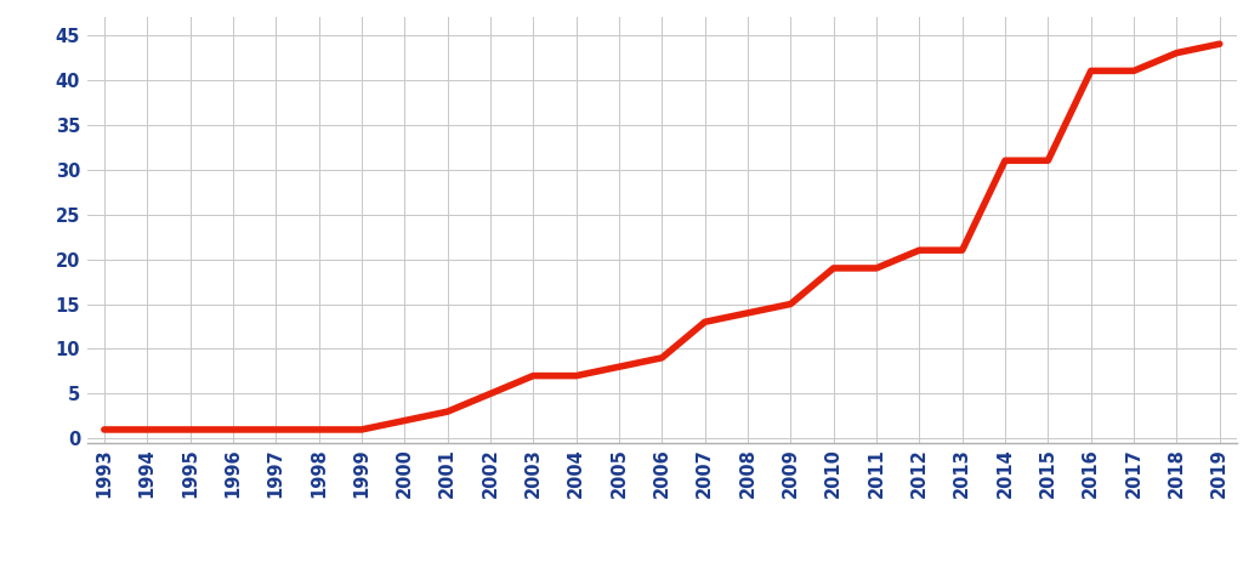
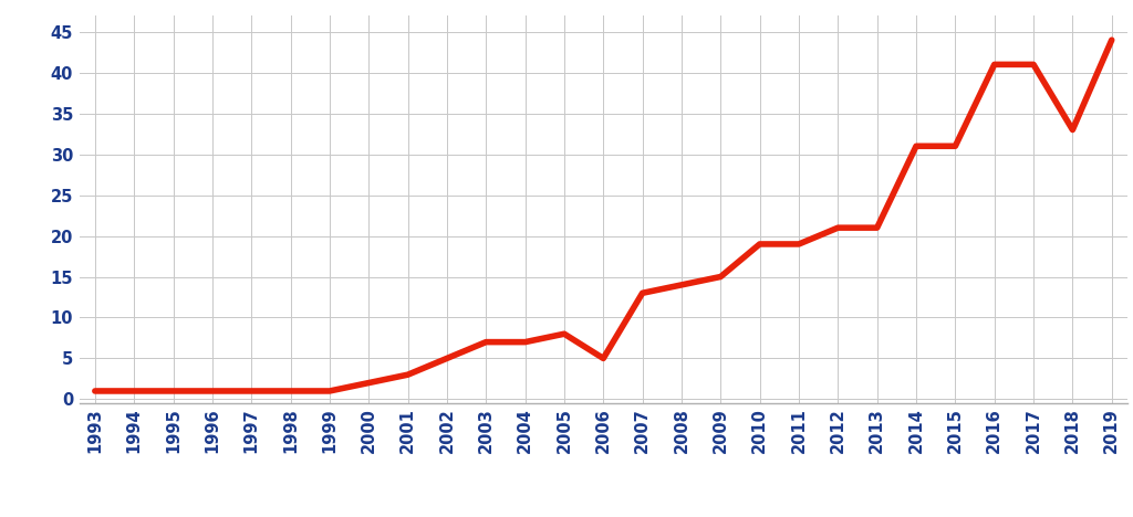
2006: 9 -> 5
2018: 43 -> 33
